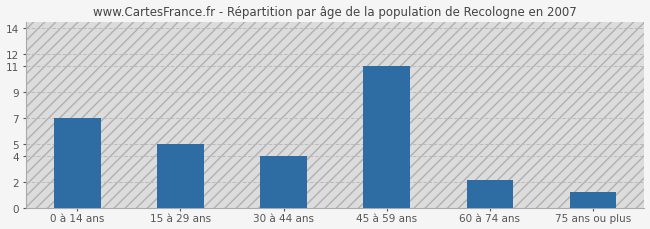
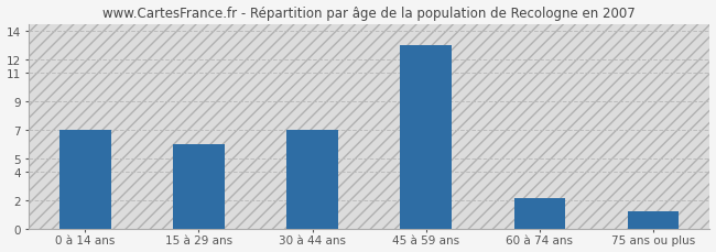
15 à 29 ans: 5.0 -> 6.0
30 à 44 ans: 4.0 -> 7.0
45 à 59 ans: 11.0 -> 13.0
